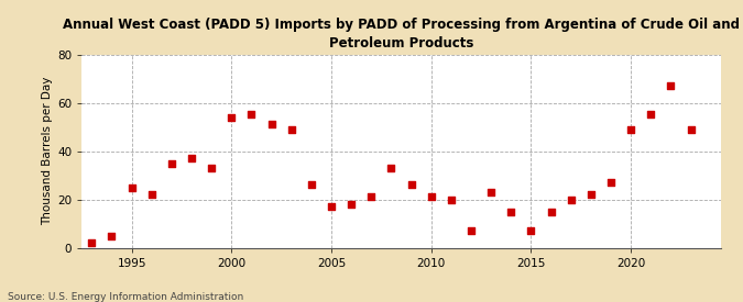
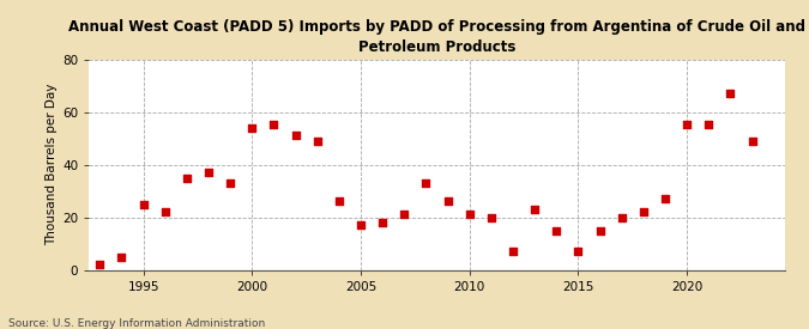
2020: 49 -> 55
